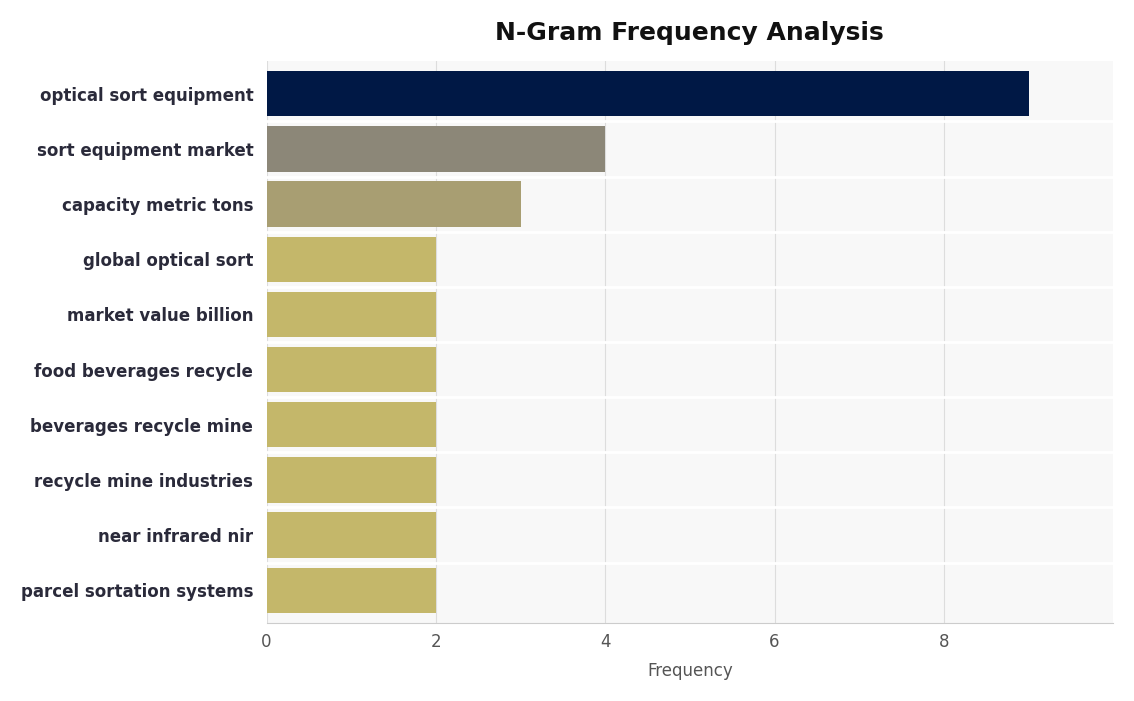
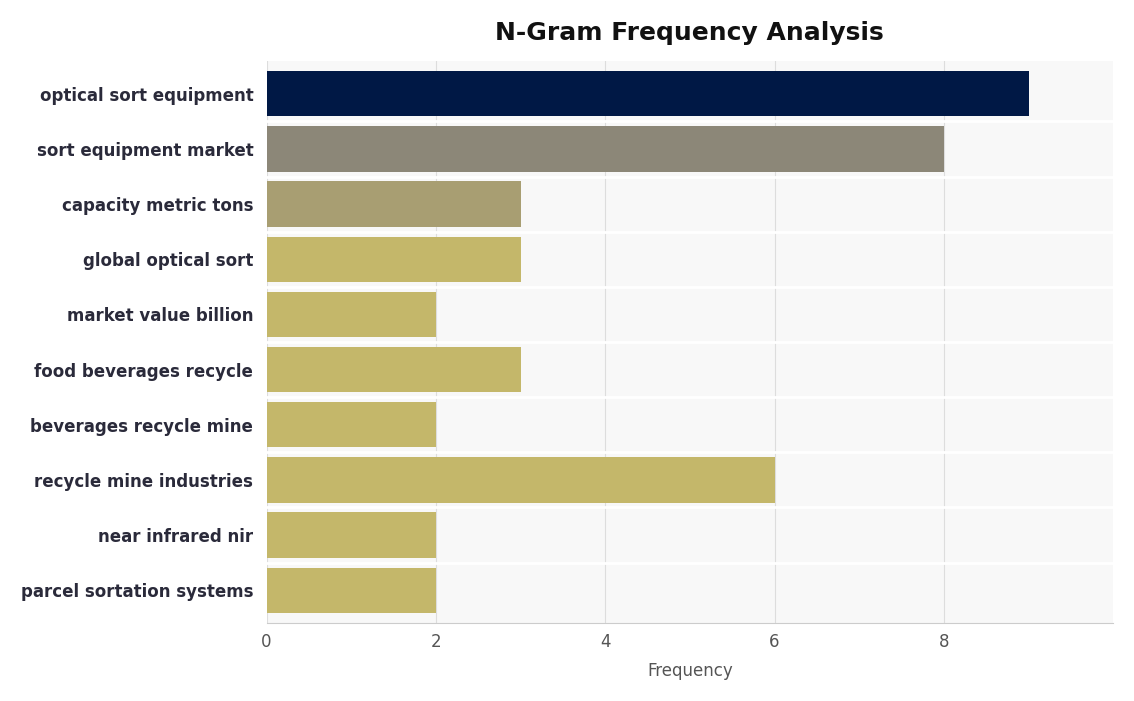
sort equipment market: 4 -> 8
global optical sort: 2 -> 3
food beverages recycle: 2 -> 3
recycle mine industries: 2 -> 6
